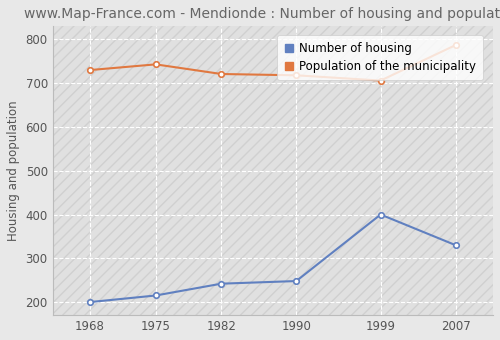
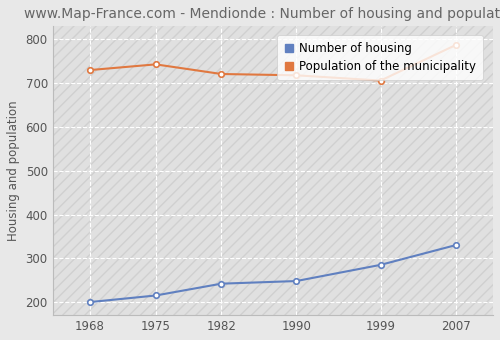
Number of housing/1999: 400 -> 285
